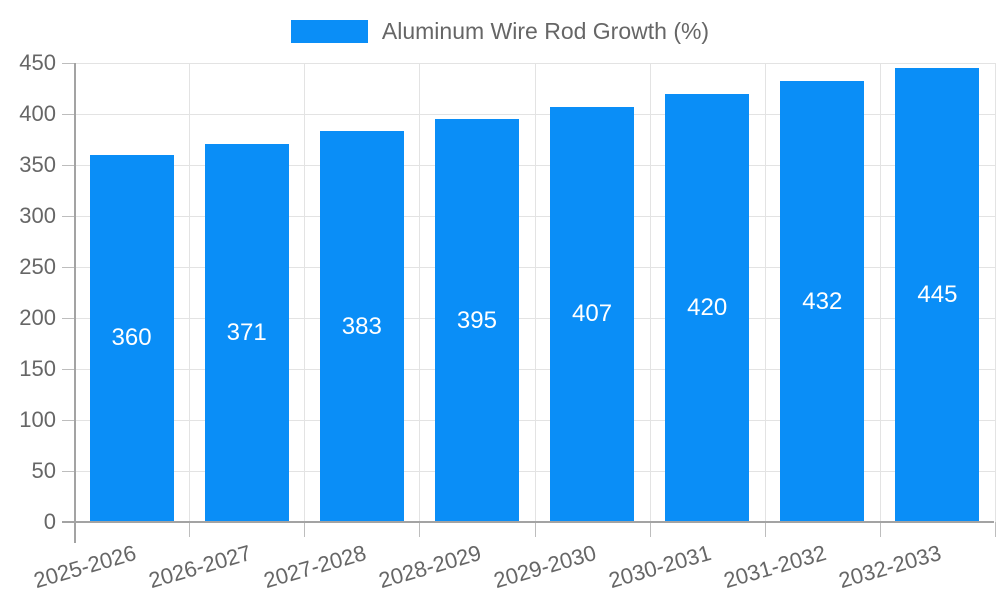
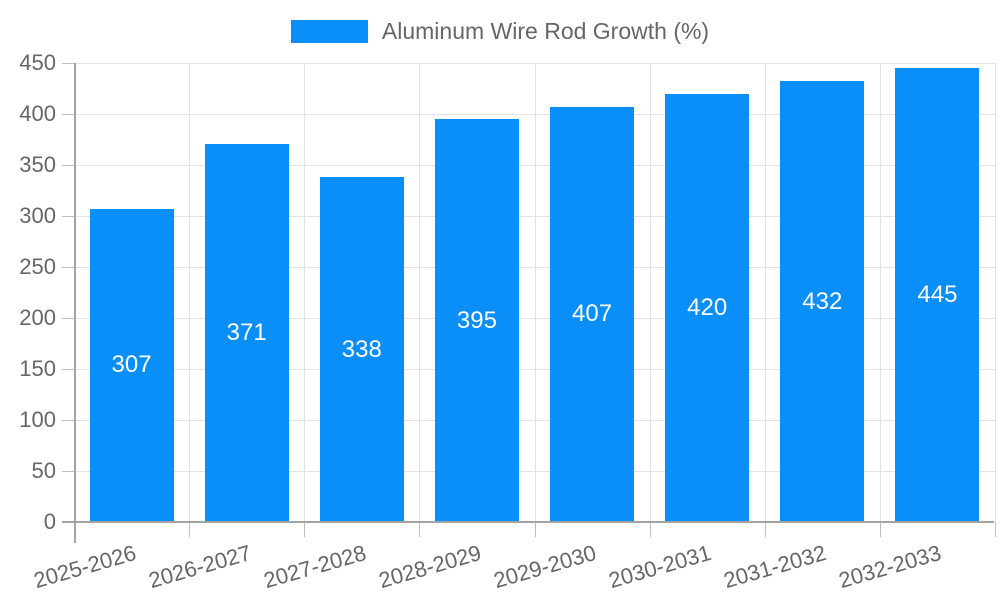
2025-2026: 360 -> 307
2027-2028: 383 -> 338
